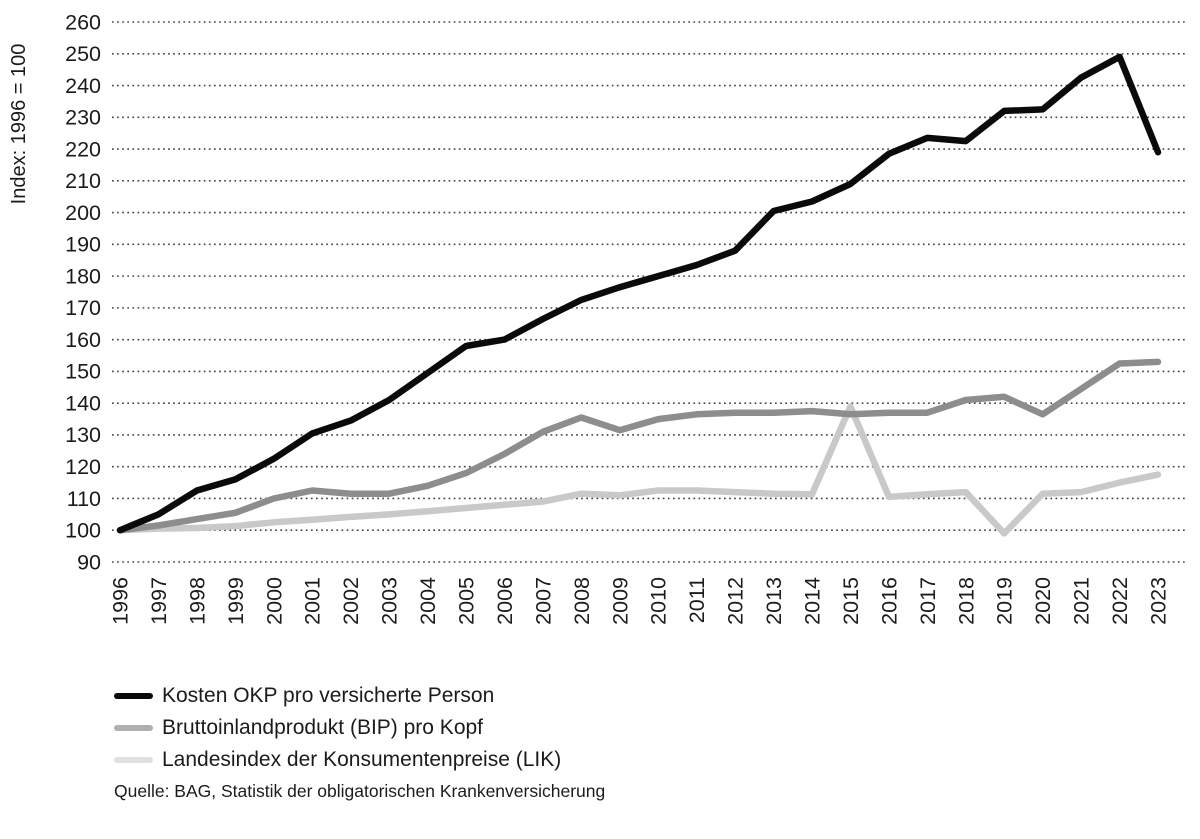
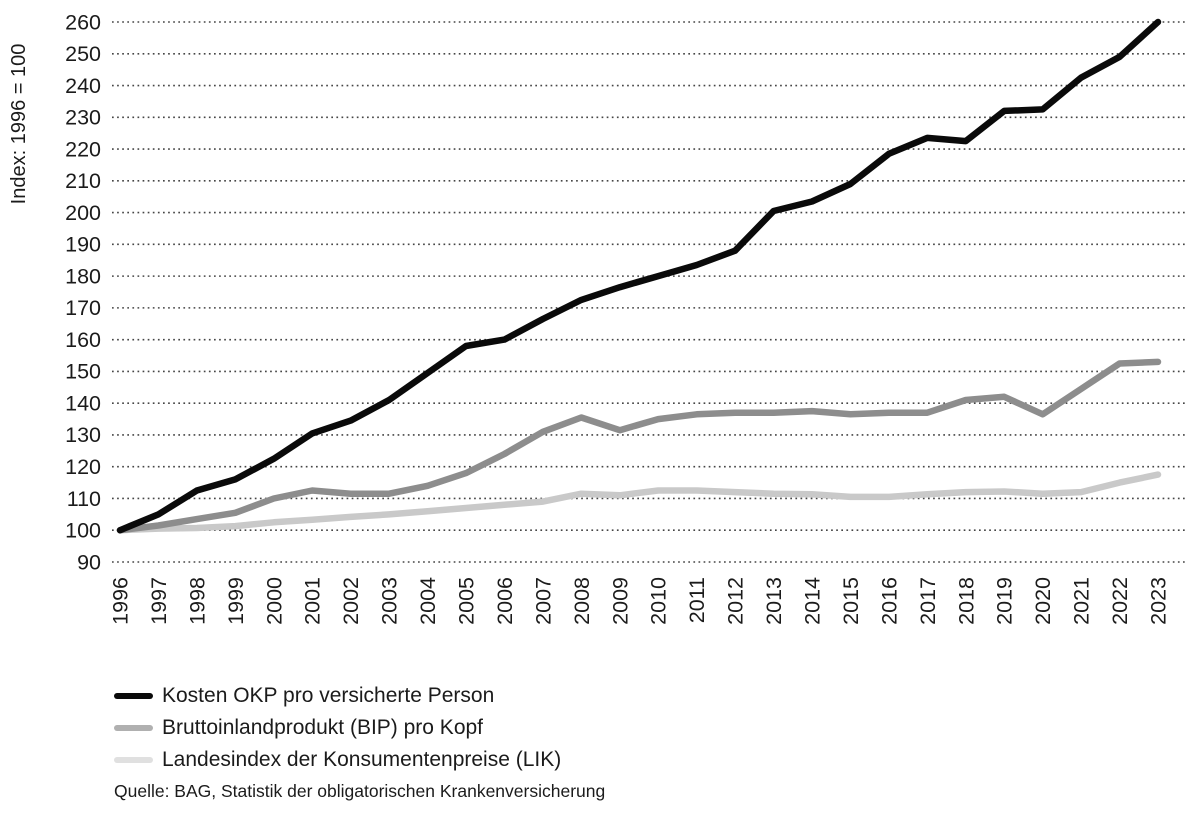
Landesindex der Konsumentenpreise (LIK)/2015: 139 -> 110
Landesindex der Konsumentenpreise (LIK)/2019: 99 -> 112
Kosten OKP pro versicherte Person/2023: 219 -> 260
